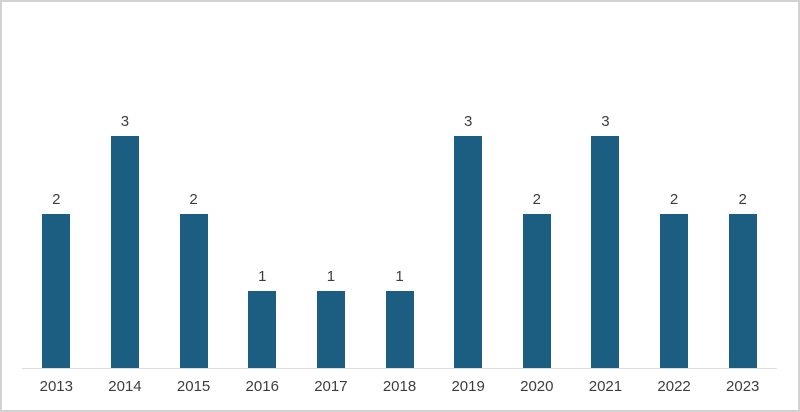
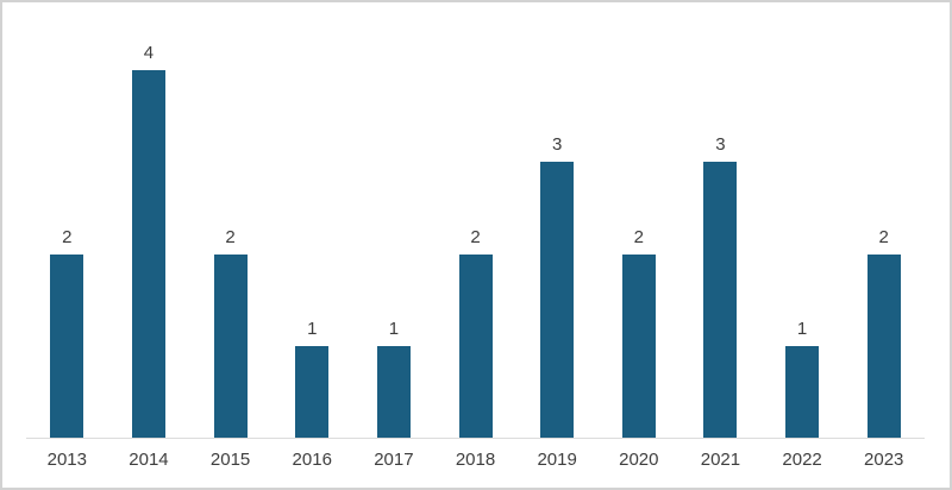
2014: 3 -> 4
2018: 1 -> 2
2022: 2 -> 1
